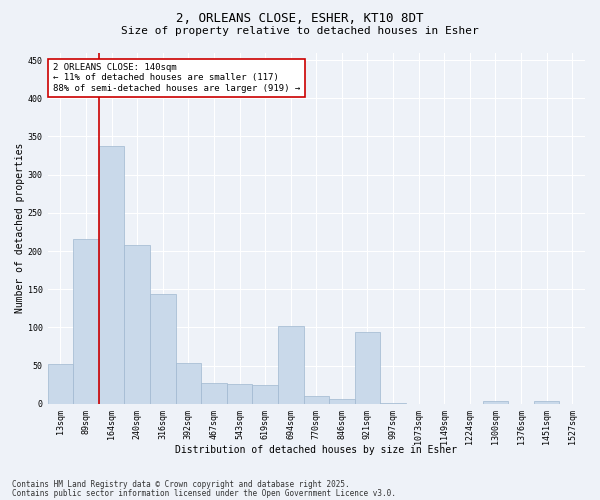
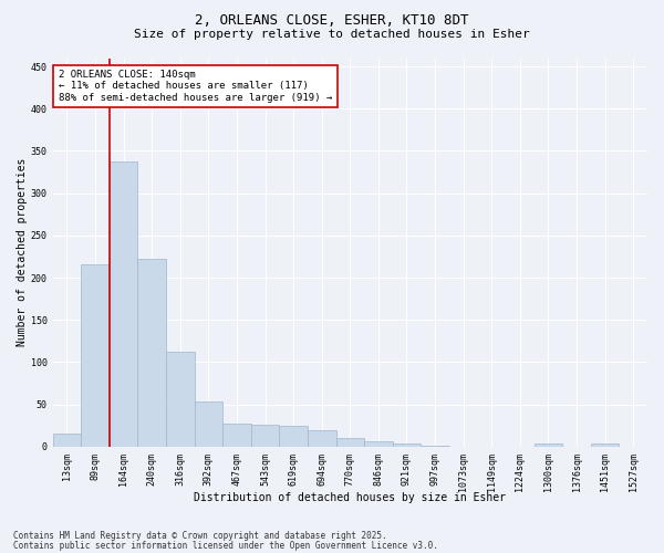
13sqm: 52 -> 15
240sqm: 208 -> 222
316sqm: 144 -> 112
694sqm: 102 -> 19
921sqm: 94 -> 4
